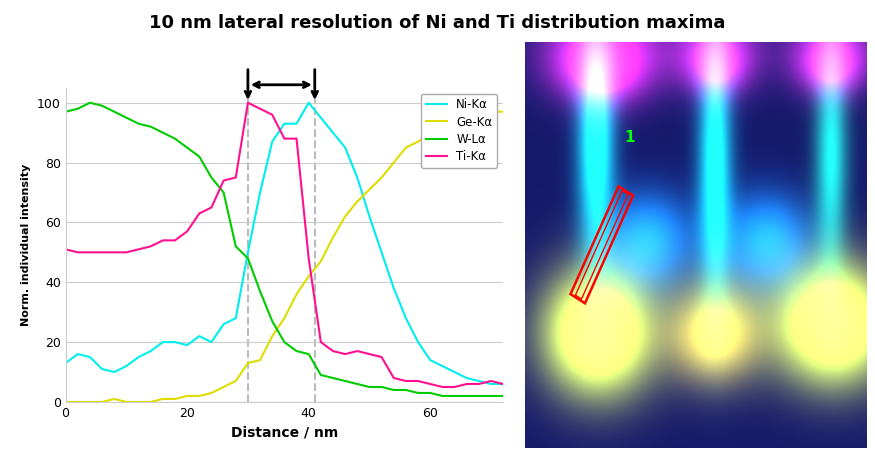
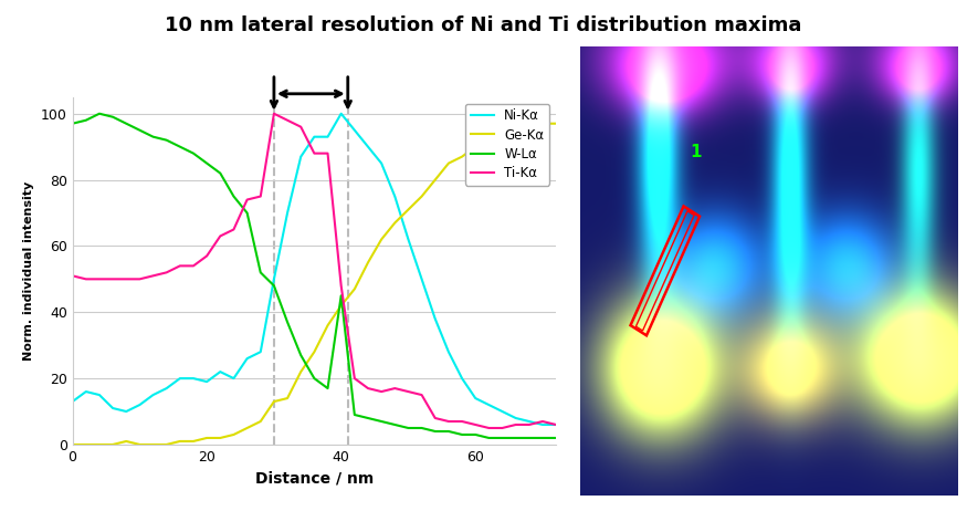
W-Lα/40: 16 -> 45
